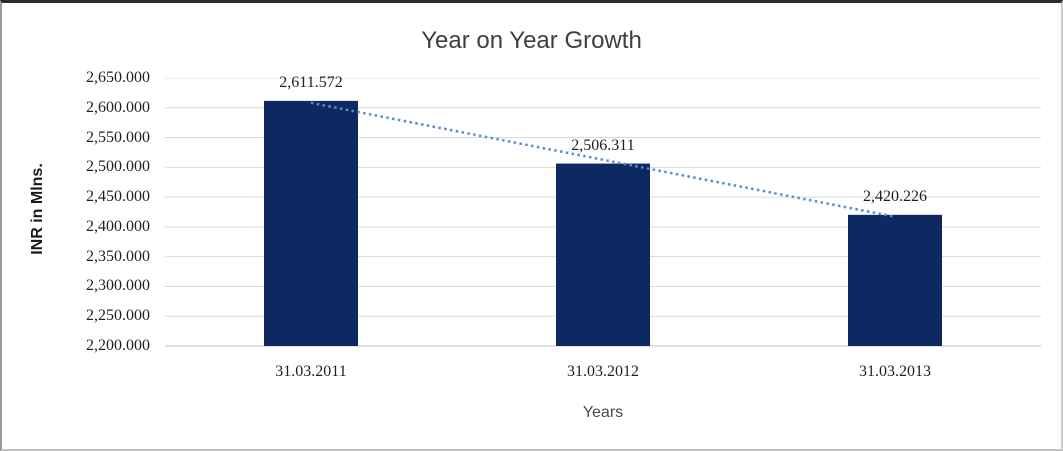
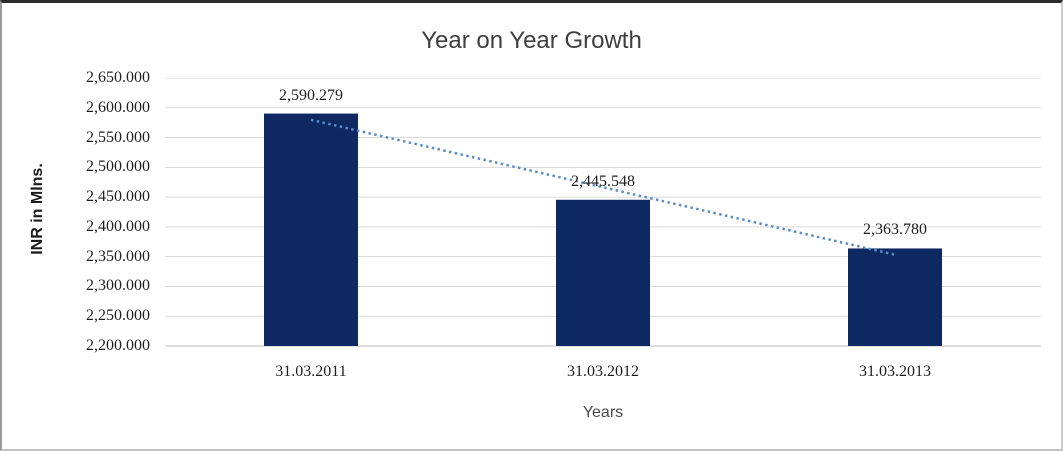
31.03.2011: 2,611.572 -> 2,590.279
31.03.2012: 2,506.311 -> 2,445.548
31.03.2013: 2,420.226 -> 2,363.780
